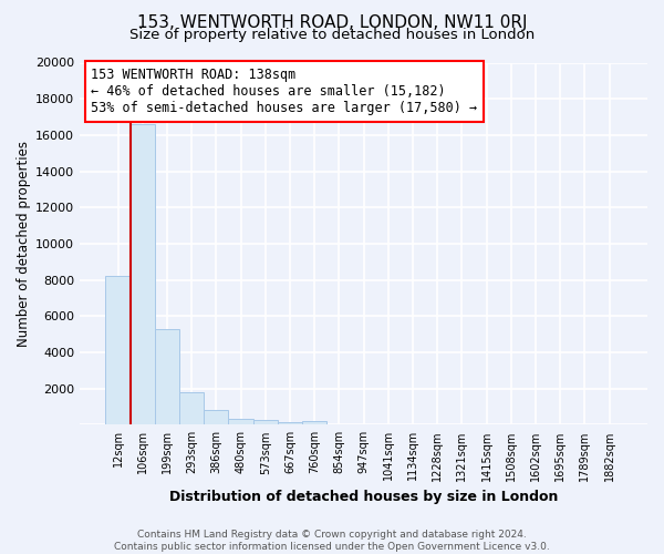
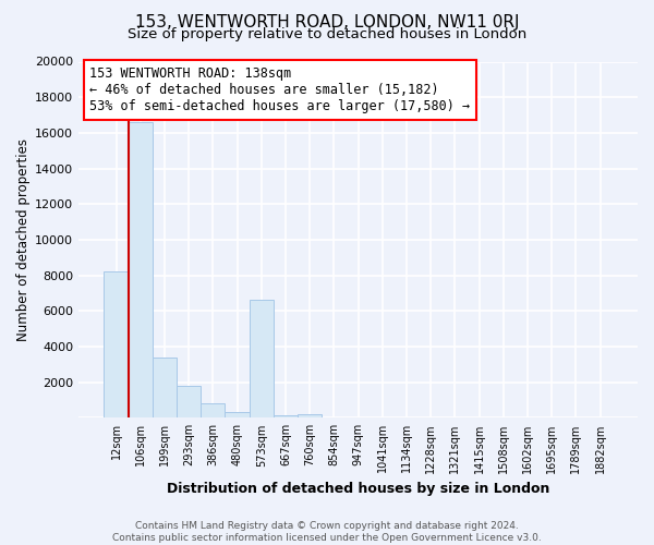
199sqm: 5300 -> 3400
573sqm: 200 -> 6600
